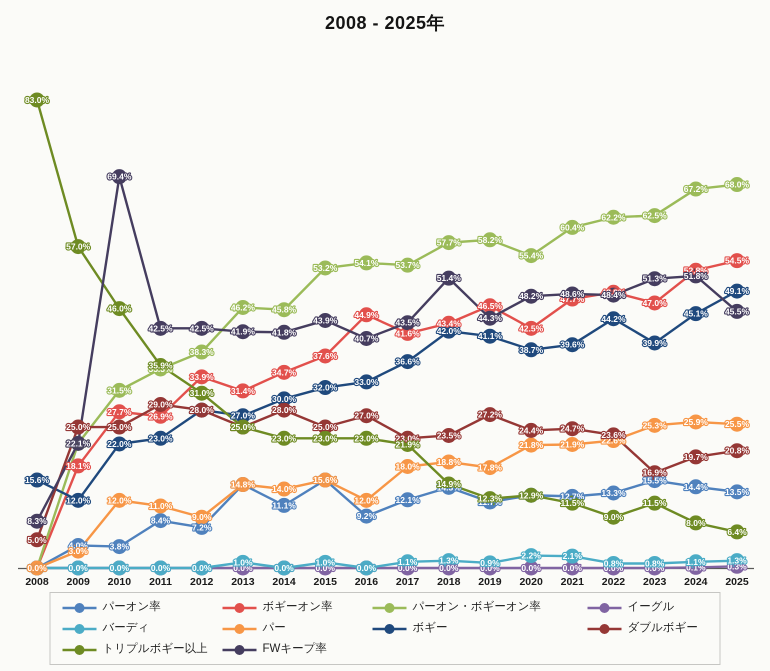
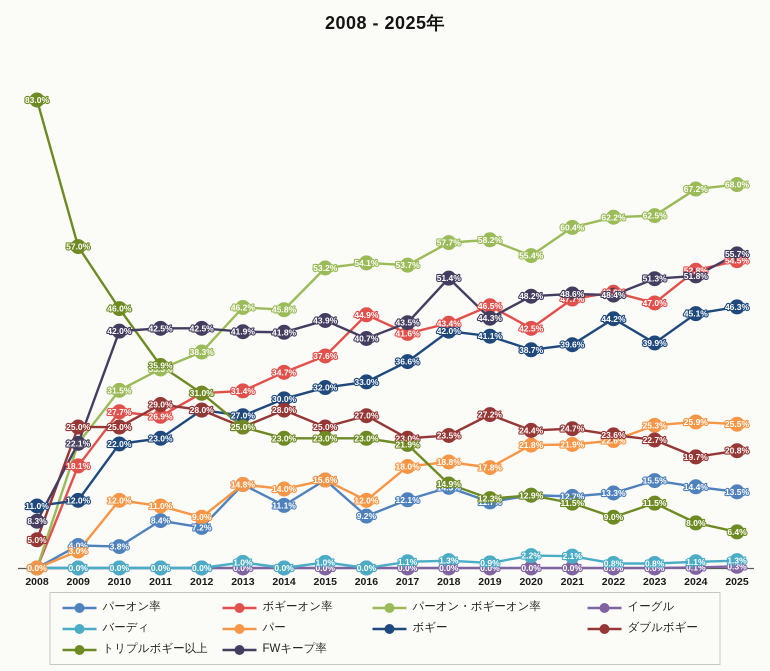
ボギー/2008: 15.6% -> 11.0%
FWキープ率/2010: 69.4% -> 42.0%
ボギーオン率/2012: 33.9% -> 31.0%
ダブルボギー/2023: 16.9% -> 22.7%
ボギー/2025: 49.1% -> 46.3%
FWキープ率/2025: 45.5% -> 55.7%
